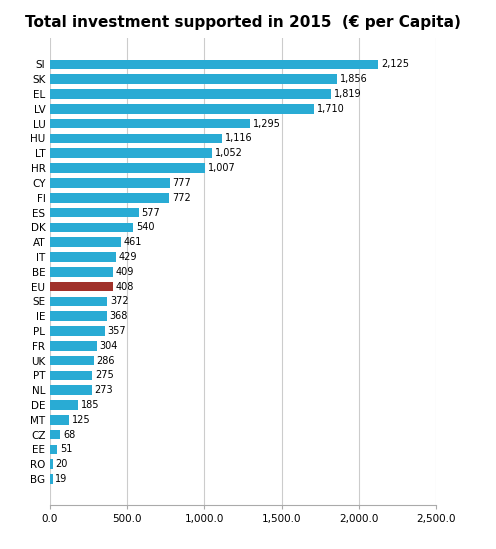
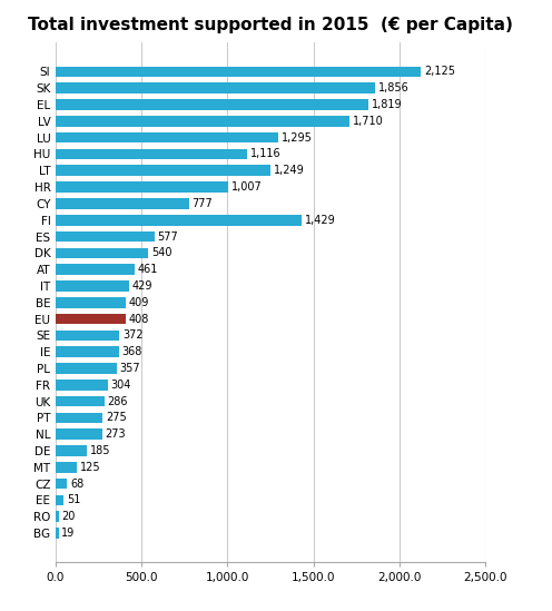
LT: 1,052 -> 1,249
FI: 772 -> 1,429
